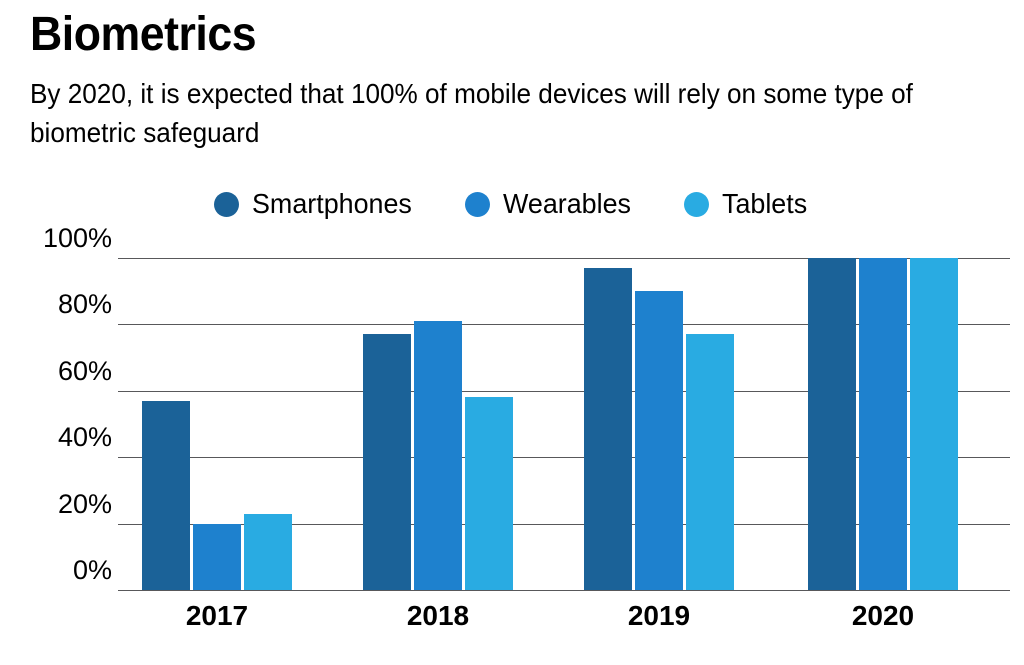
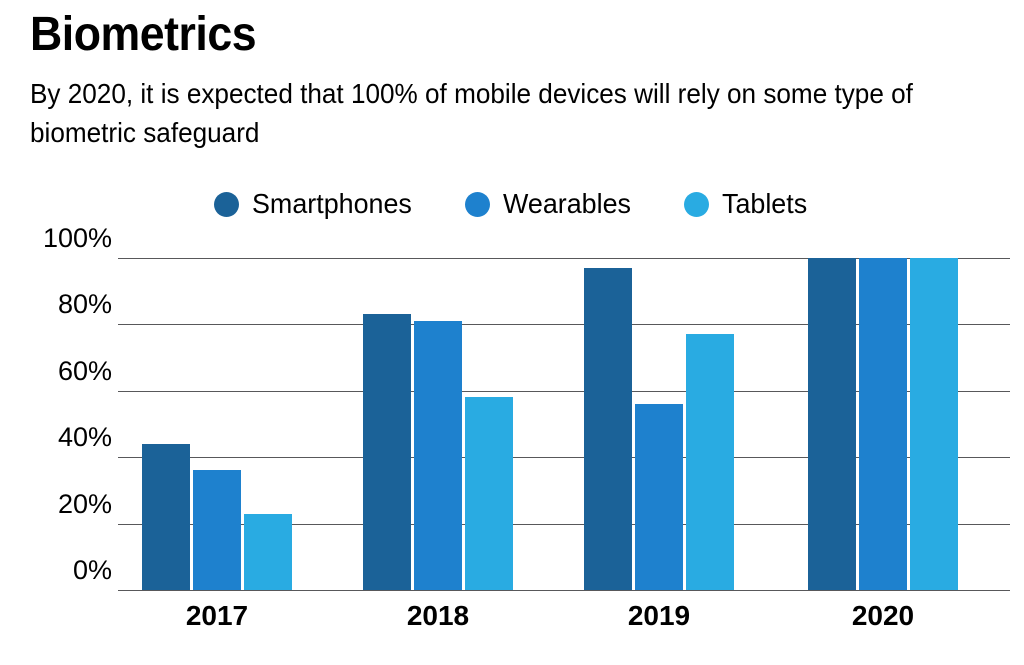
Smartphones/2017: 57% -> 44%
Wearables/2017: 20% -> 36%
Smartphones/2018: 77% -> 83%
Wearables/2019: 90% -> 56%
